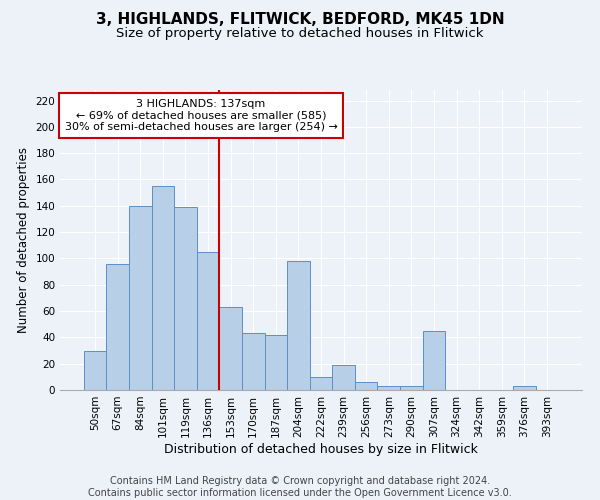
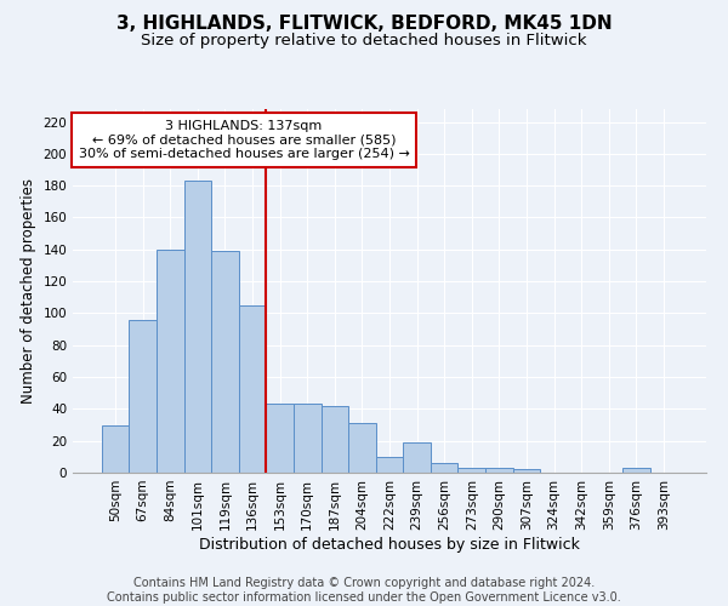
101sqm: 155 -> 183
153sqm: 63 -> 43
204sqm: 98 -> 31
307sqm: 45 -> 2
